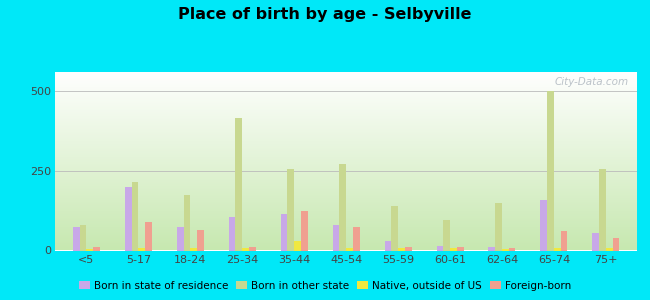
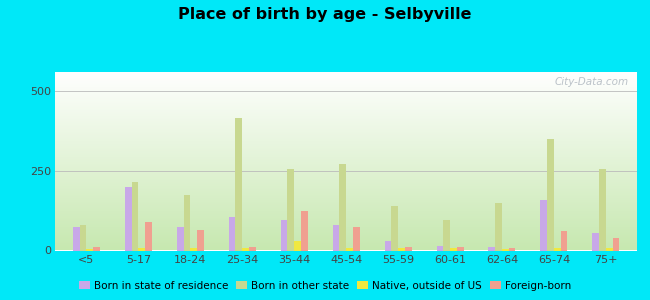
Born in state of residence/35-44: 115 -> 95
Born in other state/65-74: 500 -> 350
